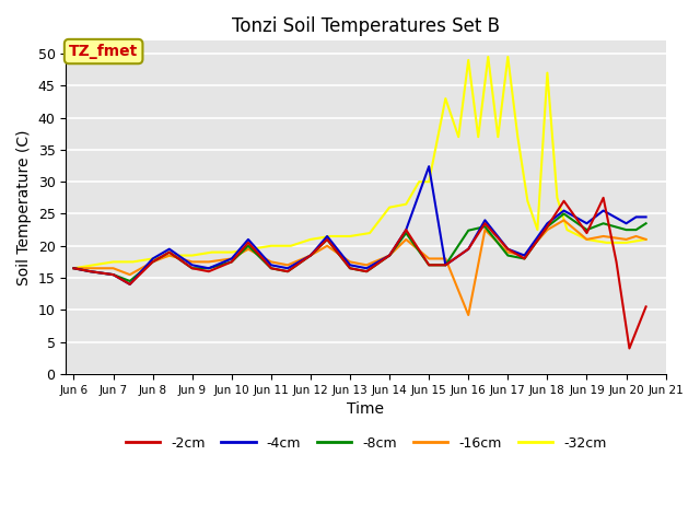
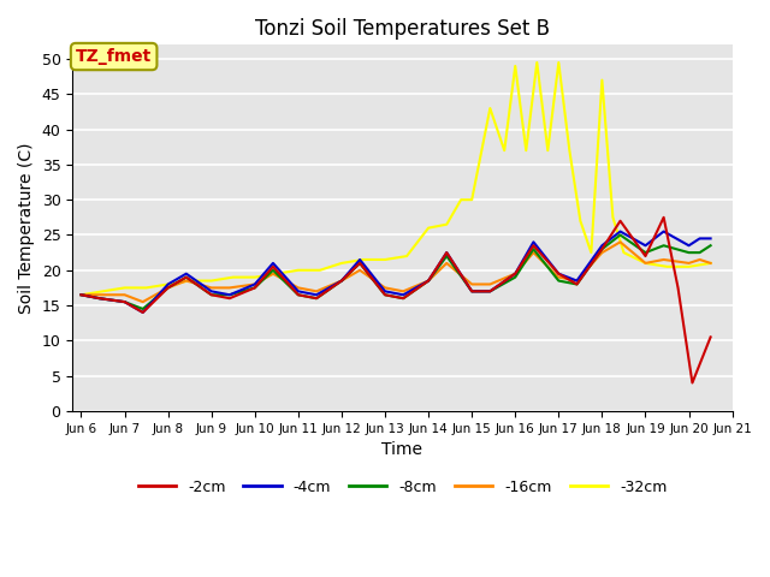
-4cm/Jun 15: 32.4 -> 17.0
-8cm/Jun 16: 22.4 -> 19.0
-16cm/Jun 16: 9.2 -> 19.5
